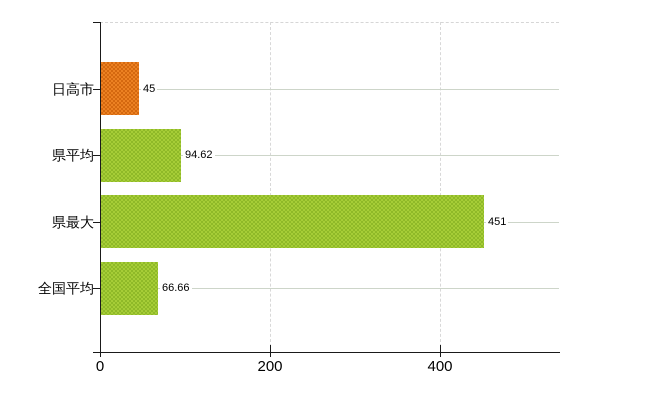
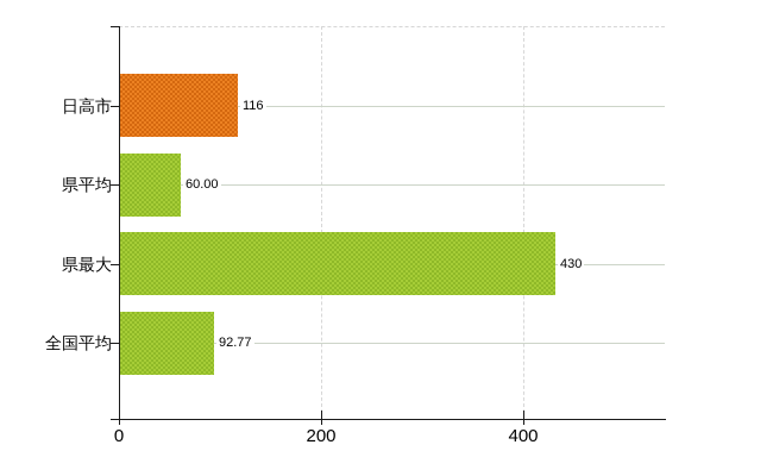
日高市: 45 -> 116
県平均: 94.62 -> 60.00
県最大: 451 -> 430
全国平均: 66.66 -> 92.77
